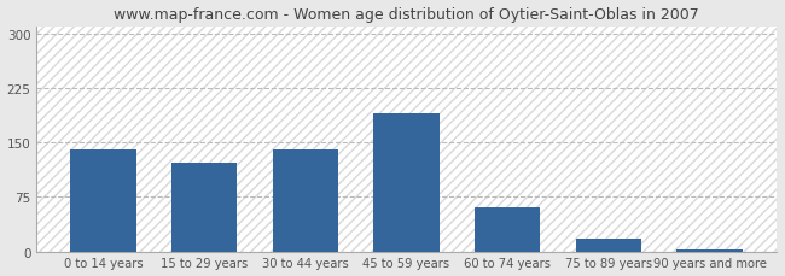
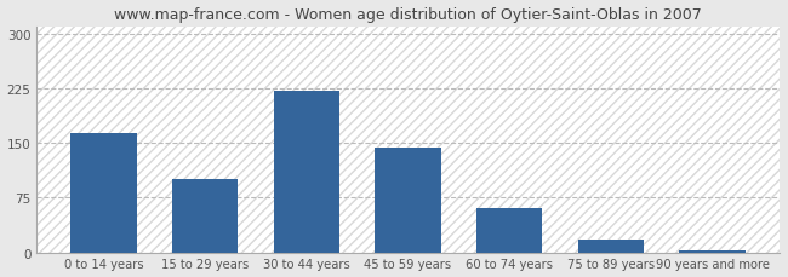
0 to 14 years: 140 -> 163
15 to 29 years: 122 -> 100
30 to 44 years: 140 -> 222
45 to 59 years: 190 -> 144
